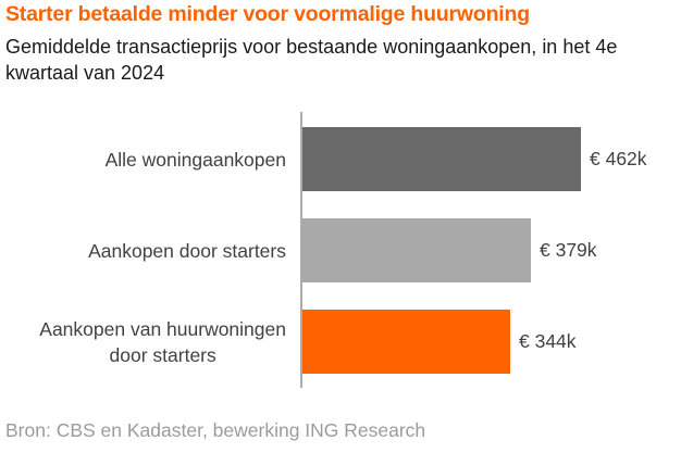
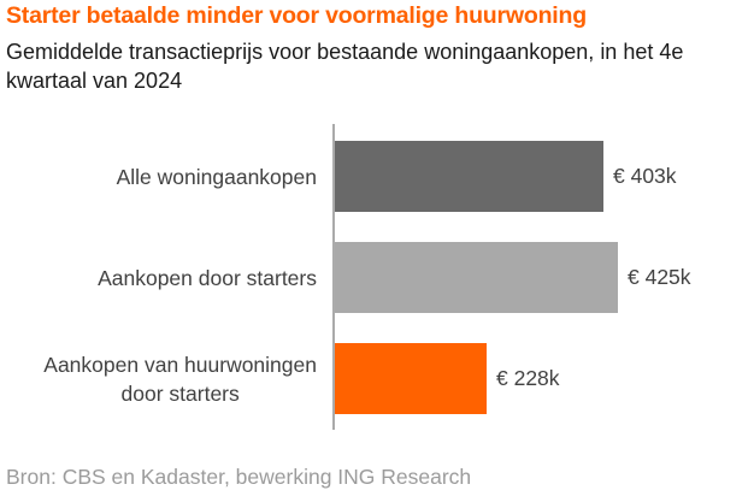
Alle woningaankopen: 462k -> 403k
Aankopen door starters: 379k -> 425k
Aankopen van huurwoningen door starters: 344k -> 228k
